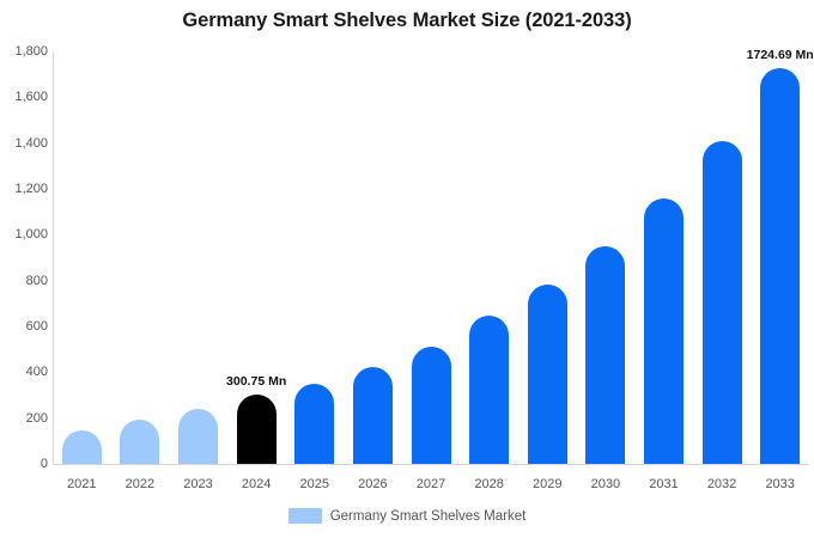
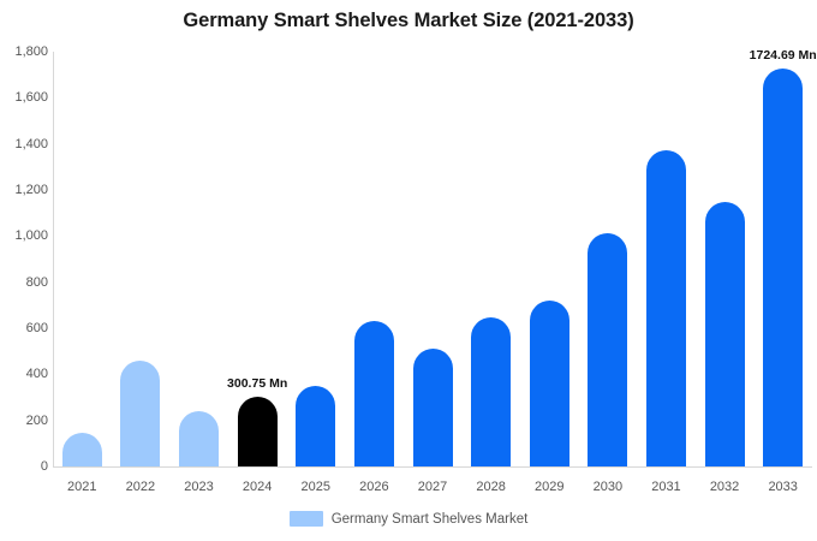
2022: 190 -> 460
2026: 420 -> 630
2029: 780 -> 720
2030: 950 -> 1010
2031: 1160 -> 1370
2032: 1410 -> 1150
